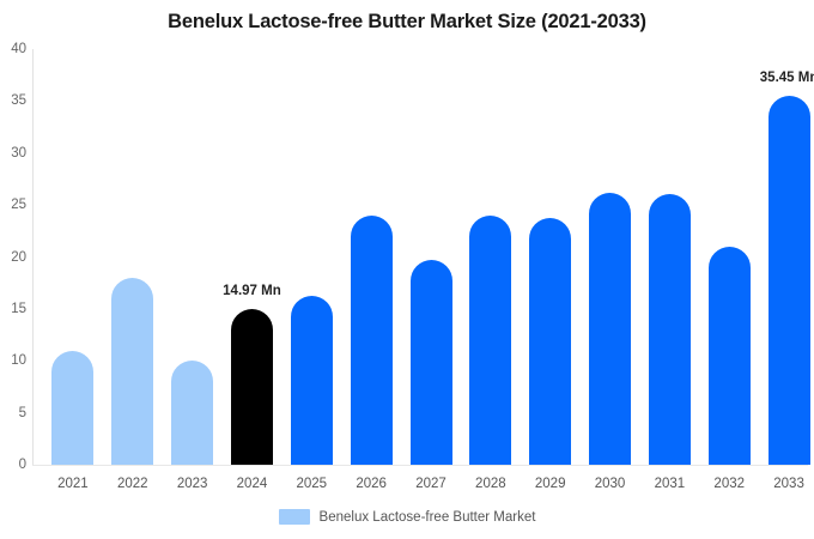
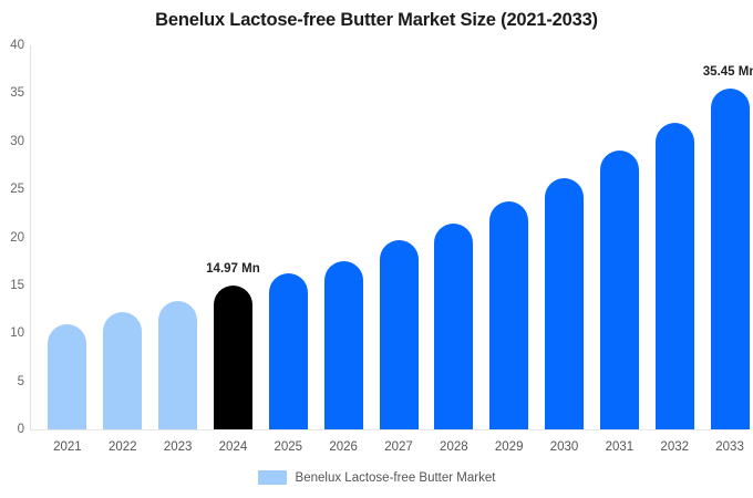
2022: 18 -> 12
2023: 10 -> 13
2026: 24 -> 18
2028: 24 -> 22
2031: 26 -> 29
2032: 21 -> 32
